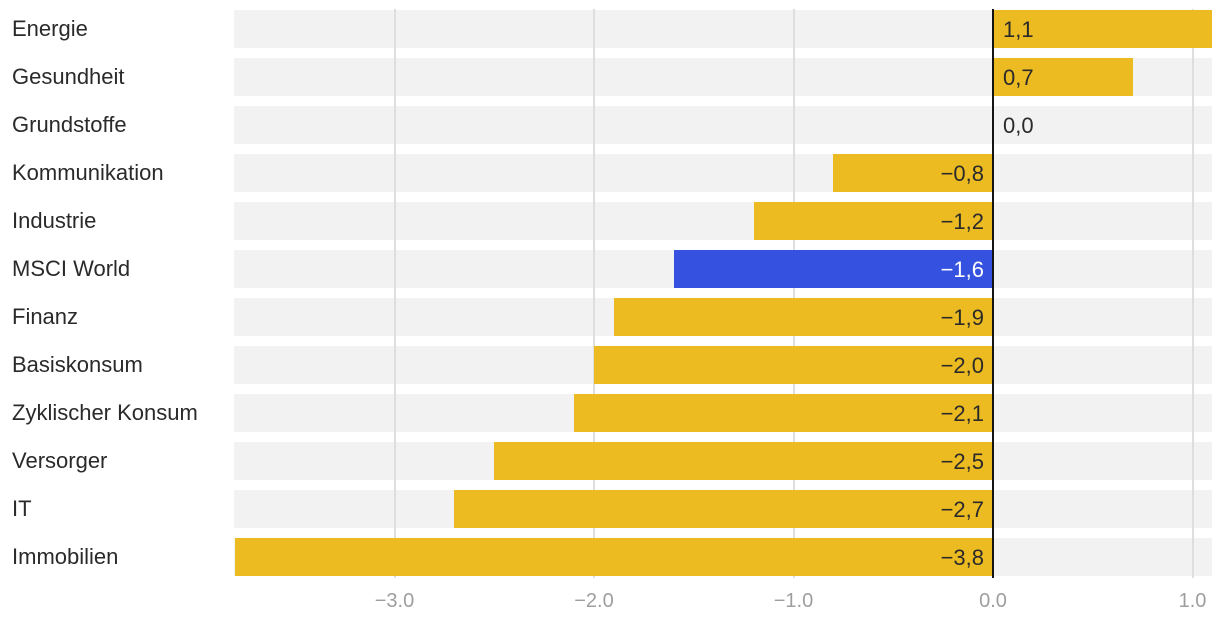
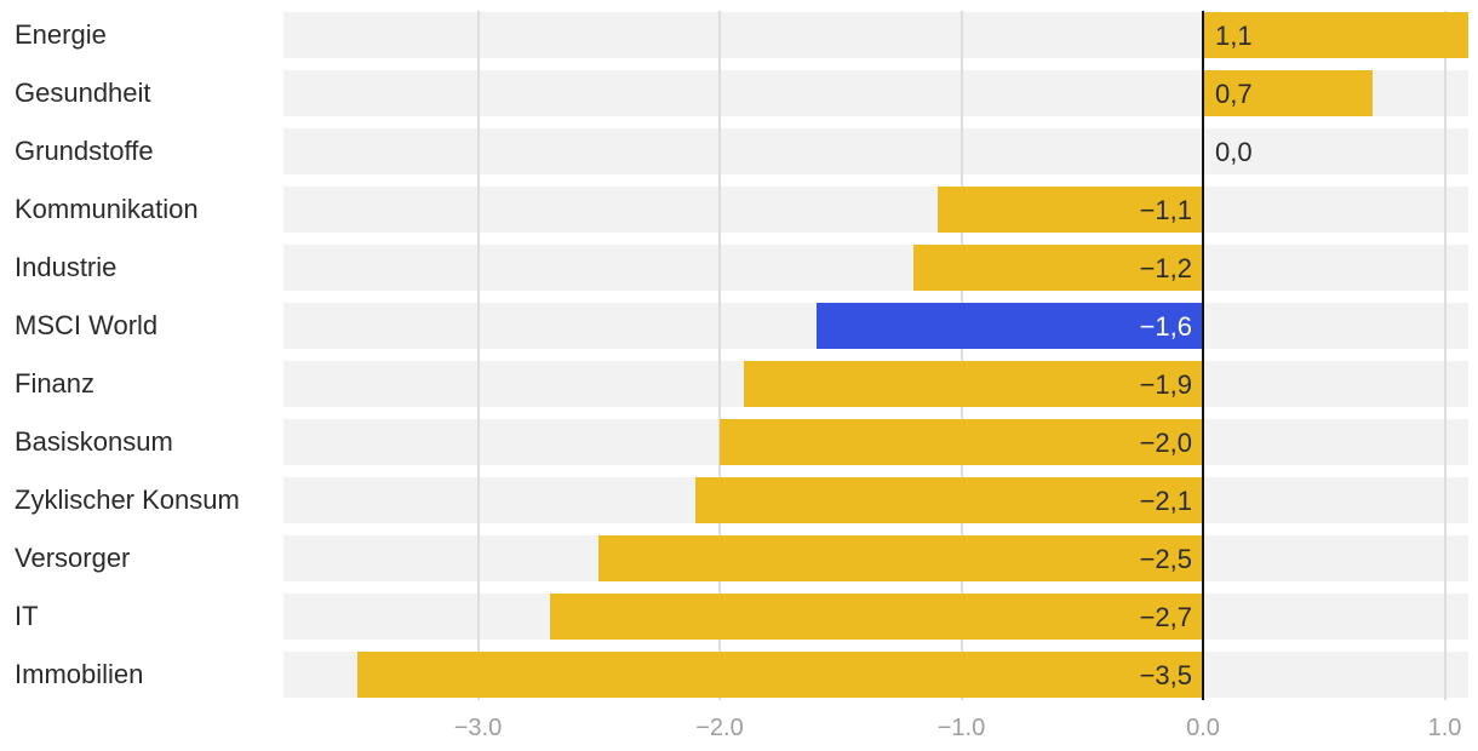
Kommunikation: −0,8 -> −1,1
Immobilien: −3,8 -> −3,5
